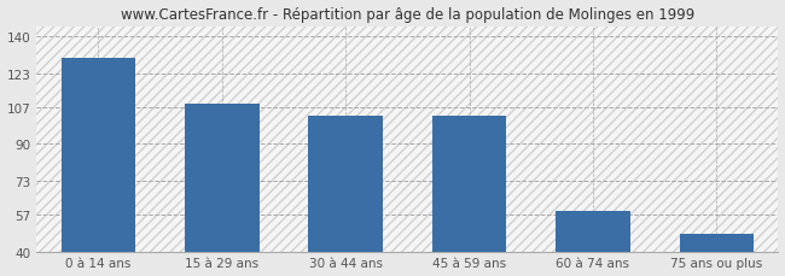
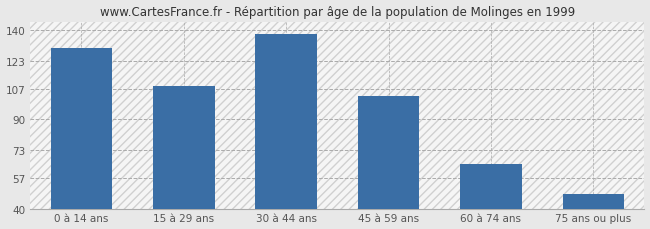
30 à 44 ans: 103 -> 138
60 à 74 ans: 59 -> 65
